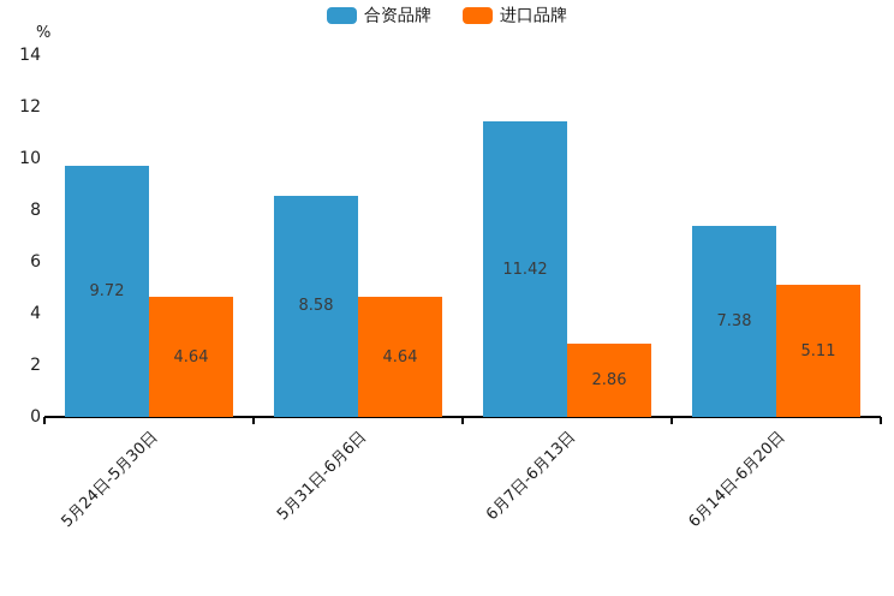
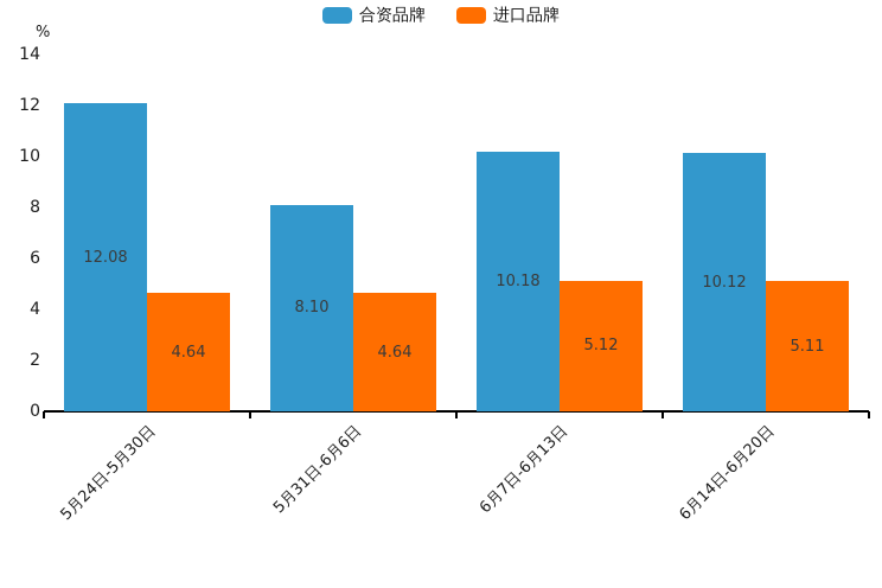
合资品牌/5月24日-5月30日: 9.72 -> 12.08
合资品牌/5月31日-6月6日: 8.58 -> 8.10
合资品牌/6月7日-6月13日: 11.42 -> 10.18
进口品牌/6月7日-6月13日: 2.86 -> 5.12
合资品牌/6月14日-6月20日: 7.38 -> 10.12
